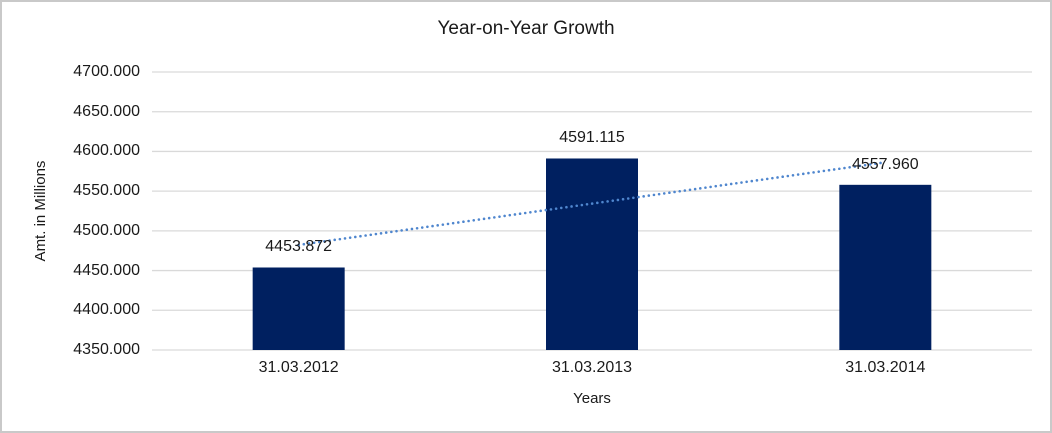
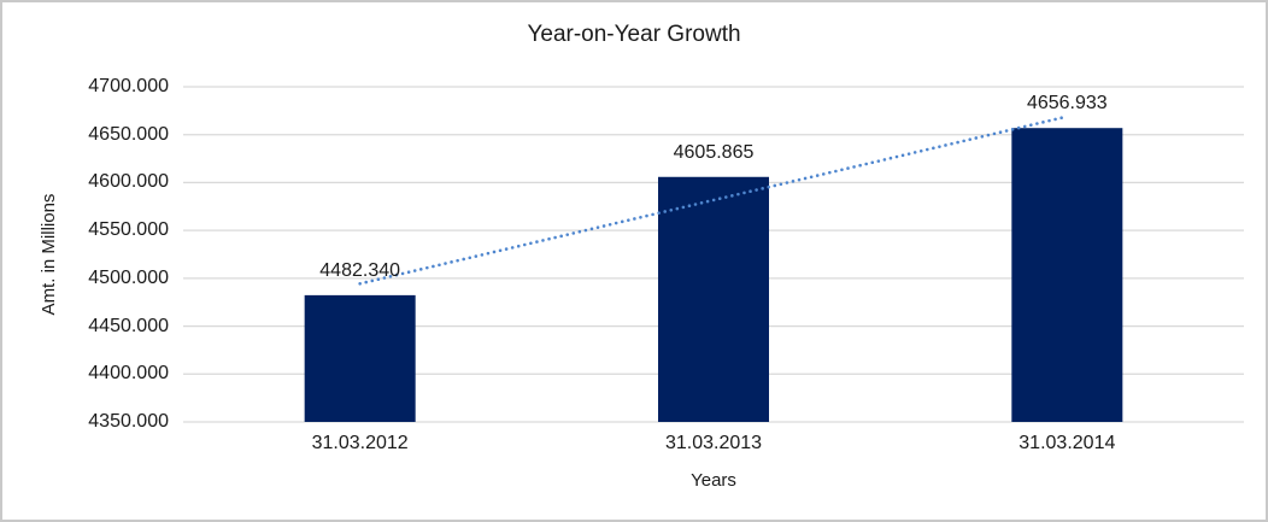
31.03.2012: 4453.872 -> 4482.340
31.03.2013: 4591.115 -> 4605.865
31.03.2014: 4557.960 -> 4656.933
